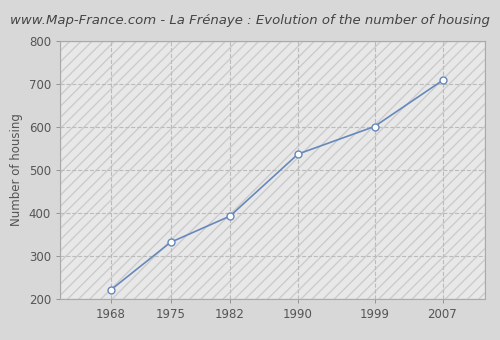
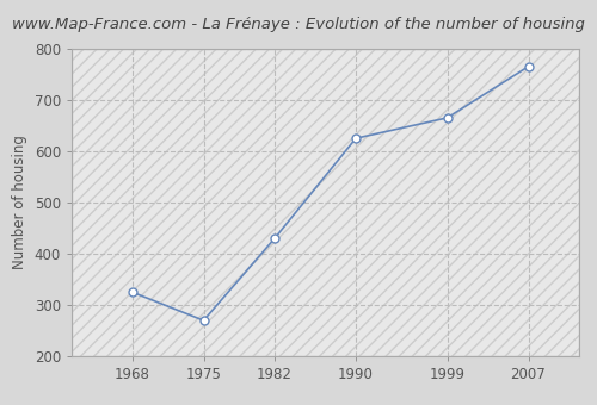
1968: 222 -> 325
1975: 332 -> 270
1982: 393 -> 430
1990: 537 -> 625
1999: 601 -> 665
2007: 708 -> 765
